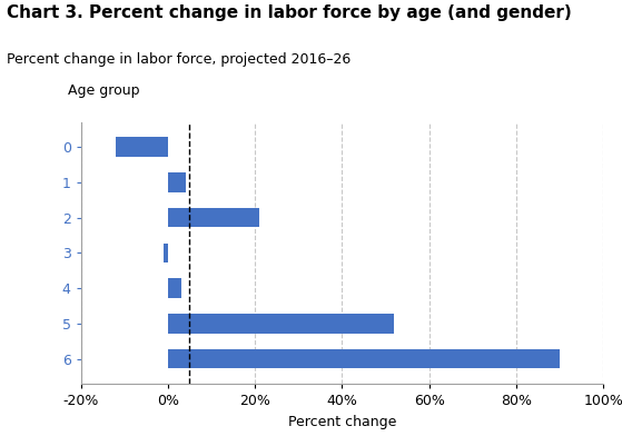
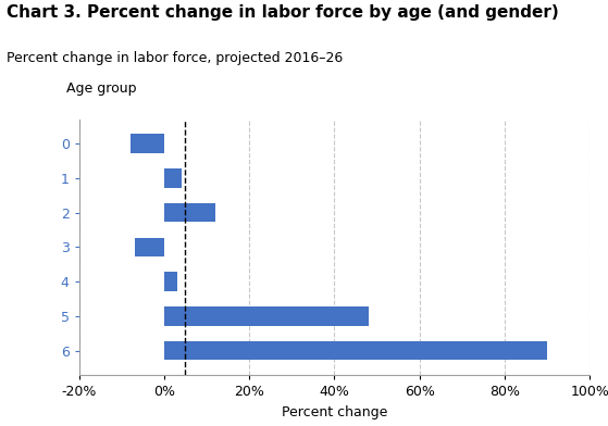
0: -12% -> -8%
2: 21% -> 12%
3: -1% -> -7%
5: 52% -> 48%
